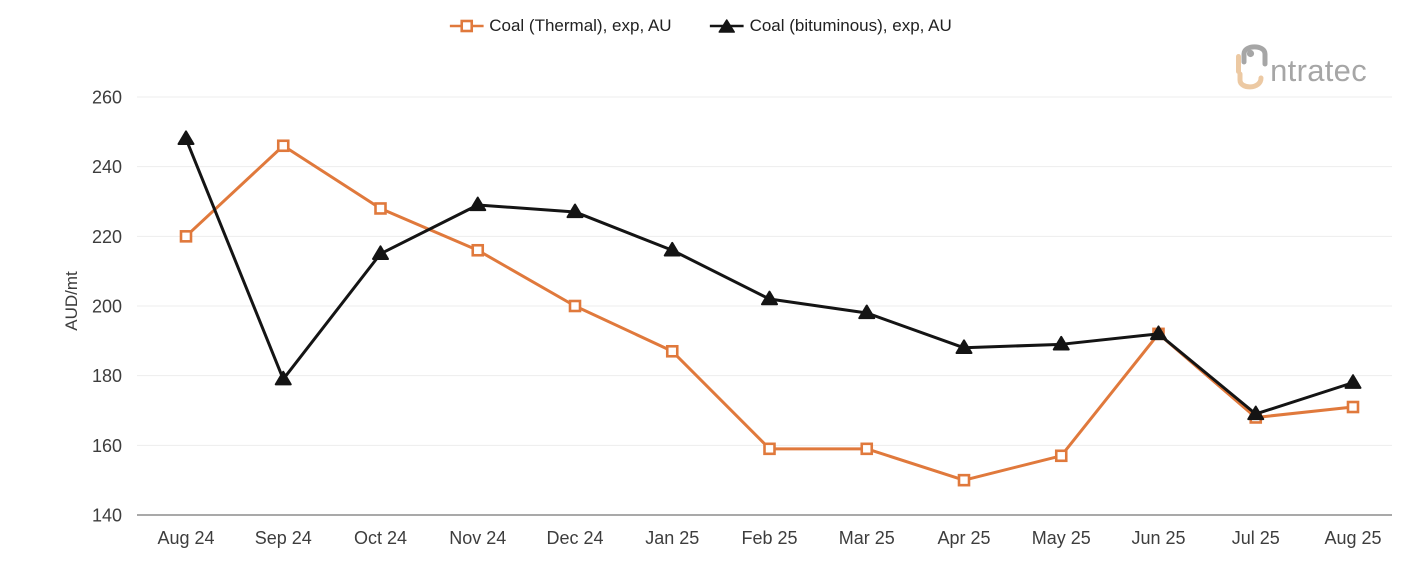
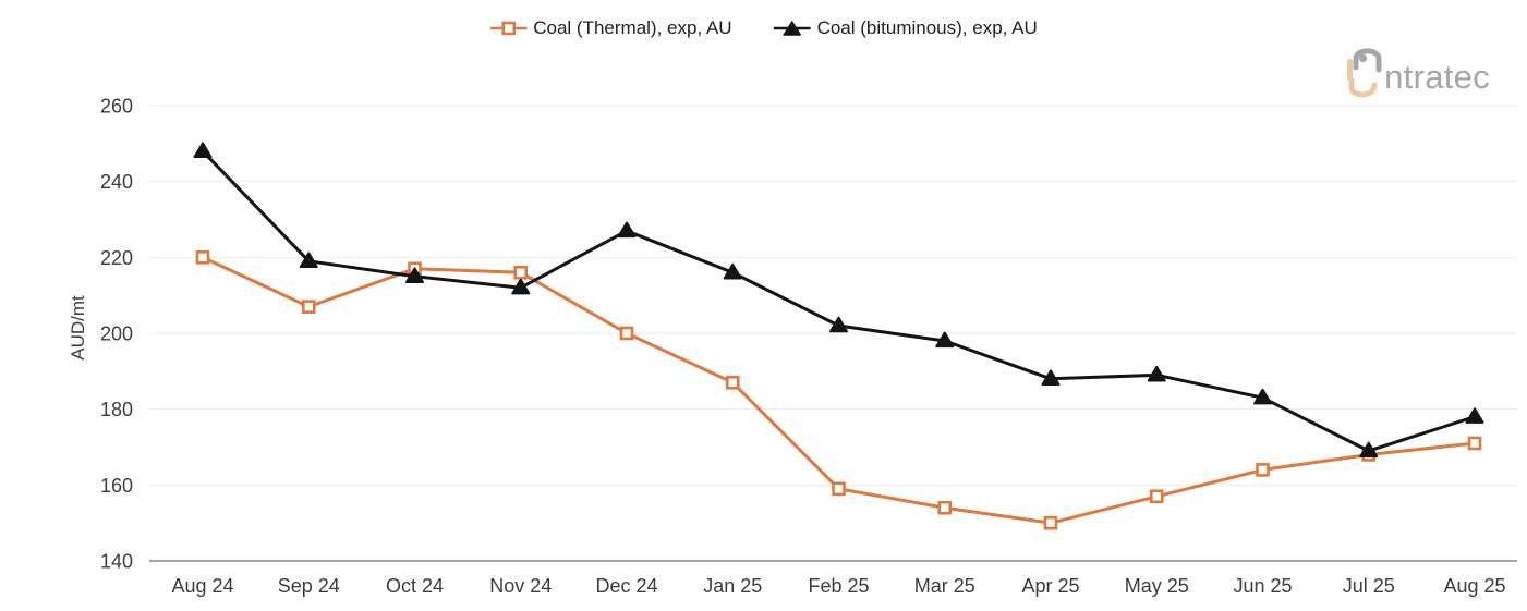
Coal (Thermal), exp, AU/Sep 24: 246 -> 207
Coal (bituminous), exp, AU/Sep 24: 179 -> 219
Coal (Thermal), exp, AU/Oct 24: 228 -> 217
Coal (bituminous), exp, AU/Nov 24: 229 -> 212
Coal (Thermal), exp, AU/Mar 25: 159 -> 154
Coal (Thermal), exp, AU/Jun 25: 192 -> 164
Coal (bituminous), exp, AU/Jun 25: 192 -> 183
